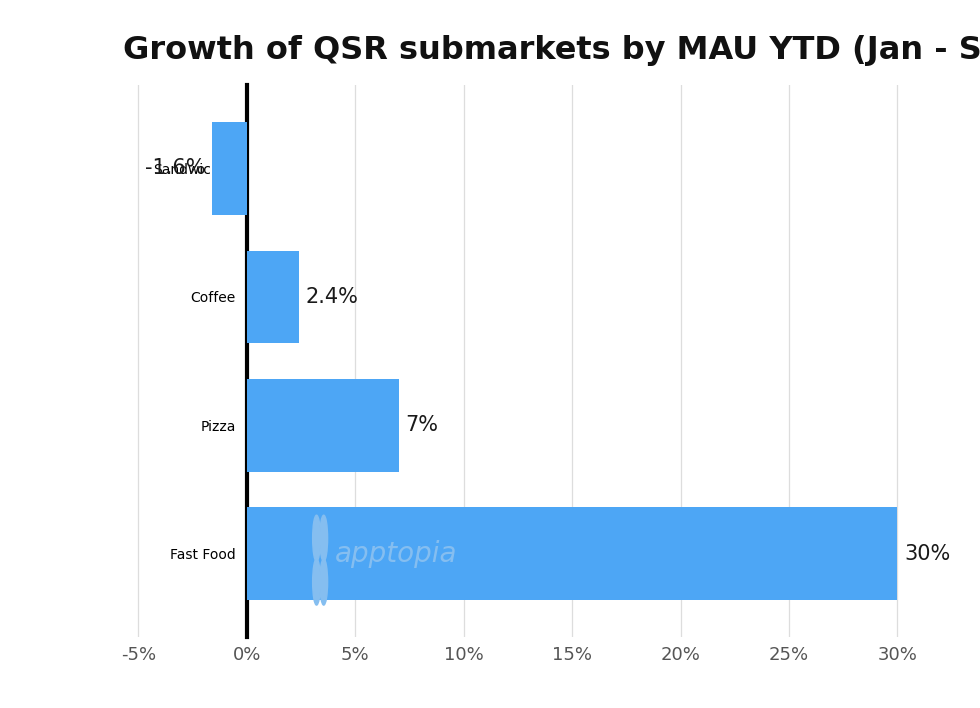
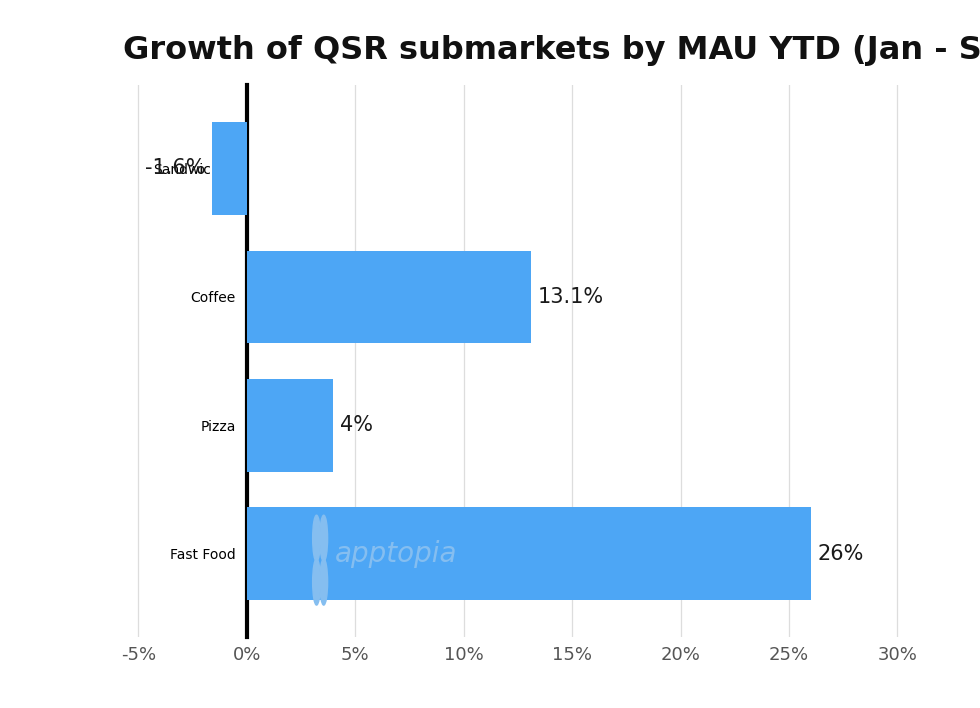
Coffee: 2.4% -> 13.1%
Pizza: 7% -> 4%
Fast Food: 30% -> 26%
